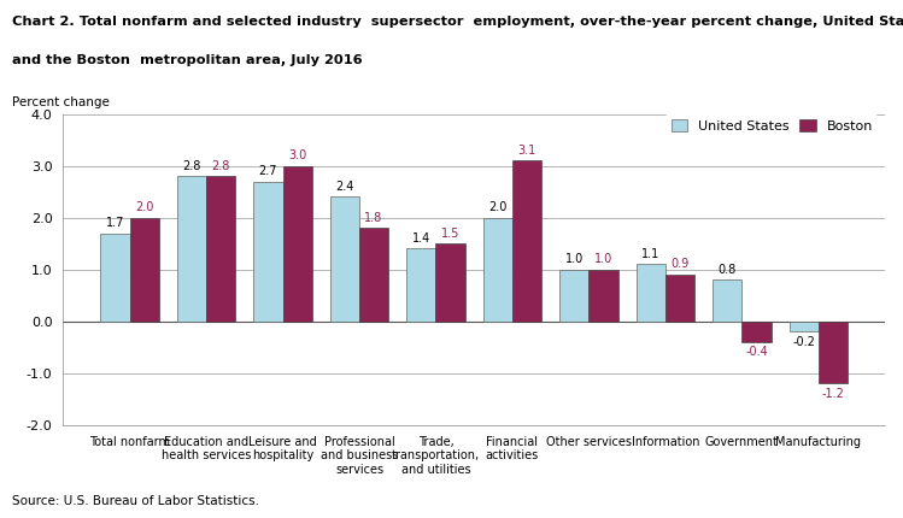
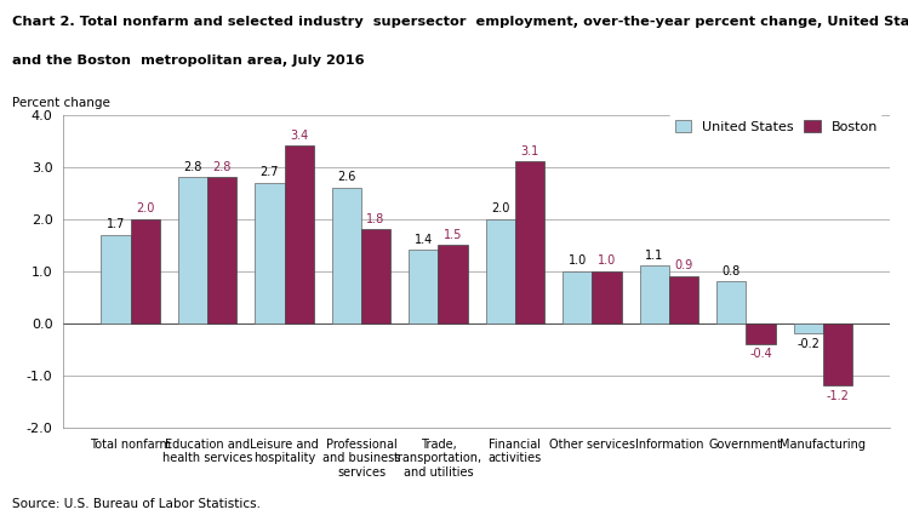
Boston/Leisure and hospitality: 3.0 -> 3.4
United States/Professional and business services: 2.4 -> 2.6
